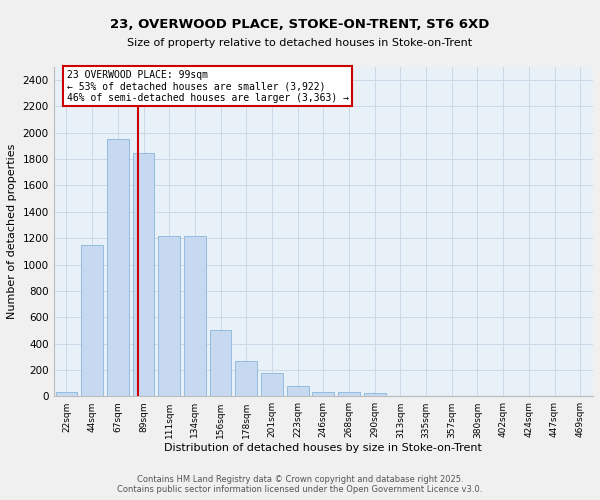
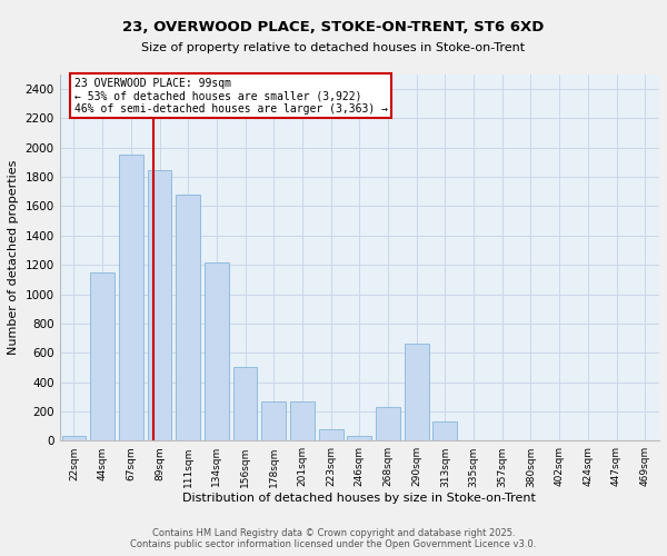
111sqm: 1220 -> 1680
201sqm: 180 -> 270
268sqm: 30 -> 230
290sqm: 20 -> 660
313sqm: 0 -> 130
